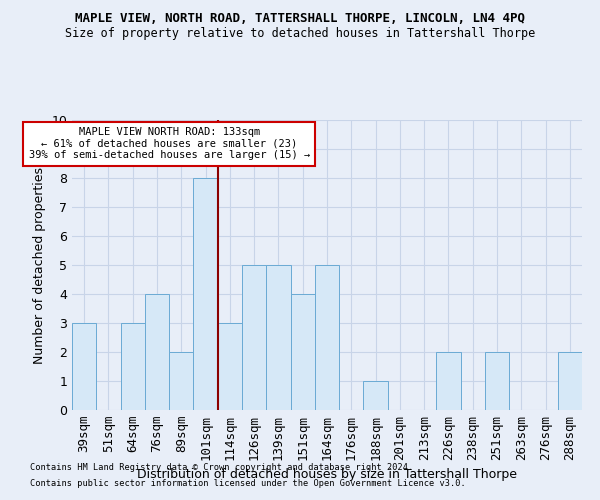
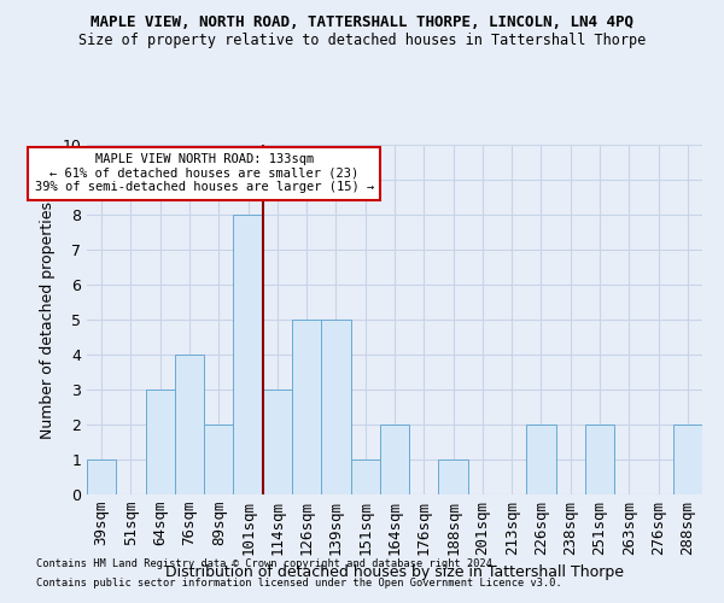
39sqm: 3 -> 1
151sqm: 4 -> 1
164sqm: 5 -> 2
